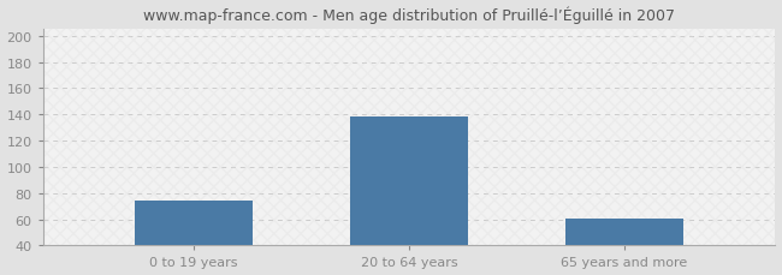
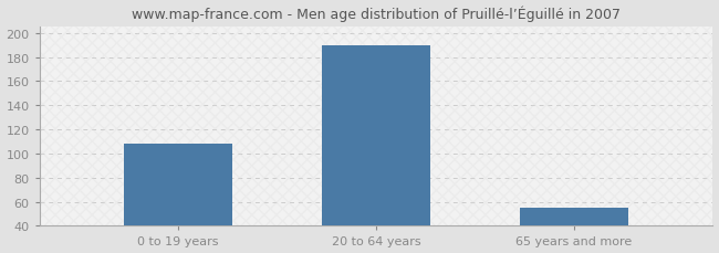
0 to 19 years: 74 -> 108
20 to 64 years: 138 -> 190
65 years and more: 61 -> 55
